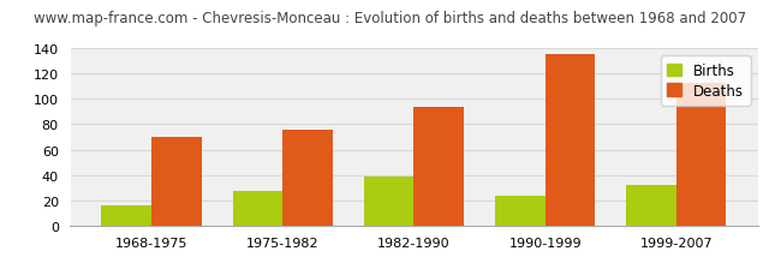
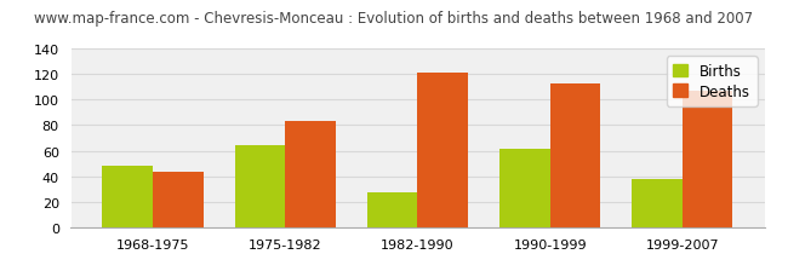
Births/1968-1975: 16 -> 48
Deaths/1968-1975: 70 -> 43
Births/1975-1982: 27 -> 64
Deaths/1975-1982: 76 -> 83
Births/1982-1990: 39 -> 27
Deaths/1982-1990: 94 -> 121
Births/1990-1999: 23 -> 61
Deaths/1990-1999: 136 -> 113
Births/1999-2007: 32 -> 38
Deaths/1999-2007: 113 -> 107
